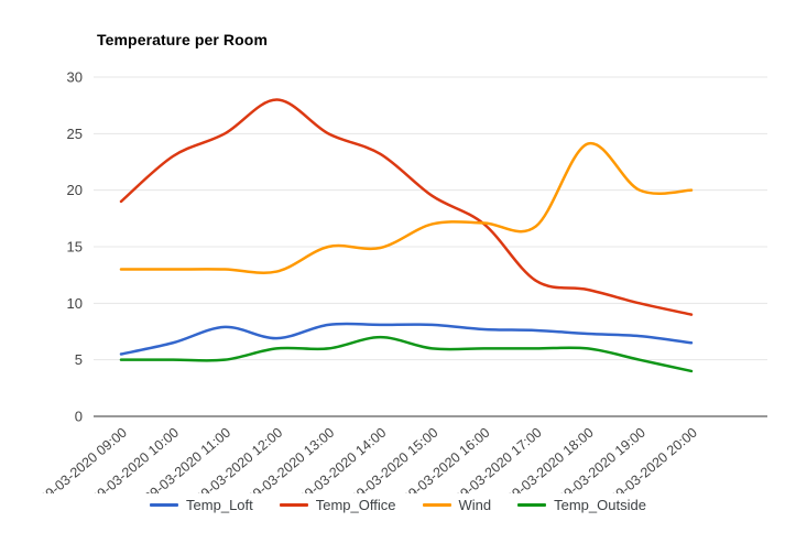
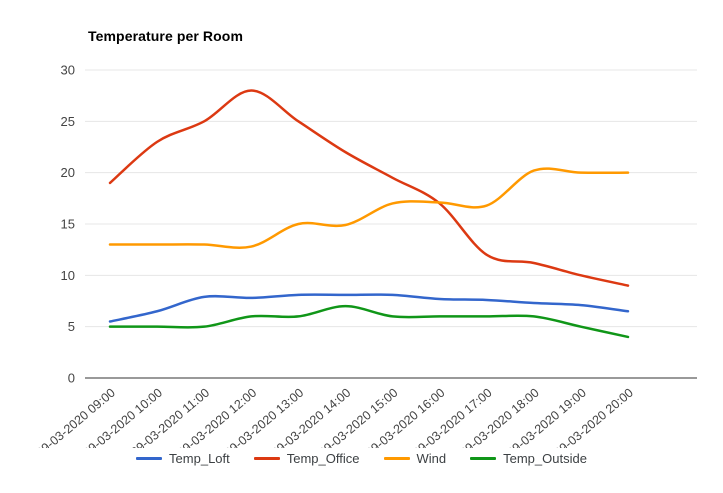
Temp_Loft/29-03-2020 12:00: 6.9 -> 7.8
Temp_Office/29-03-2020 14:00: 23.2 -> 22.0
Wind/29-03-2020 18:00: 24.1 -> 20.2
